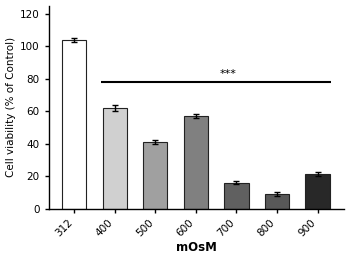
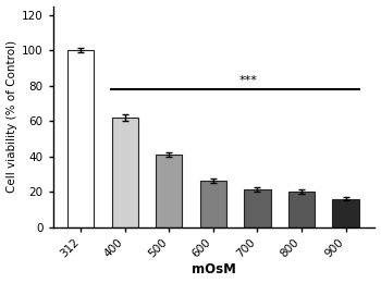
312: 104 -> 100
600: 57 -> 26
700: 16 -> 21
800: 9 -> 20
900: 21 -> 16
